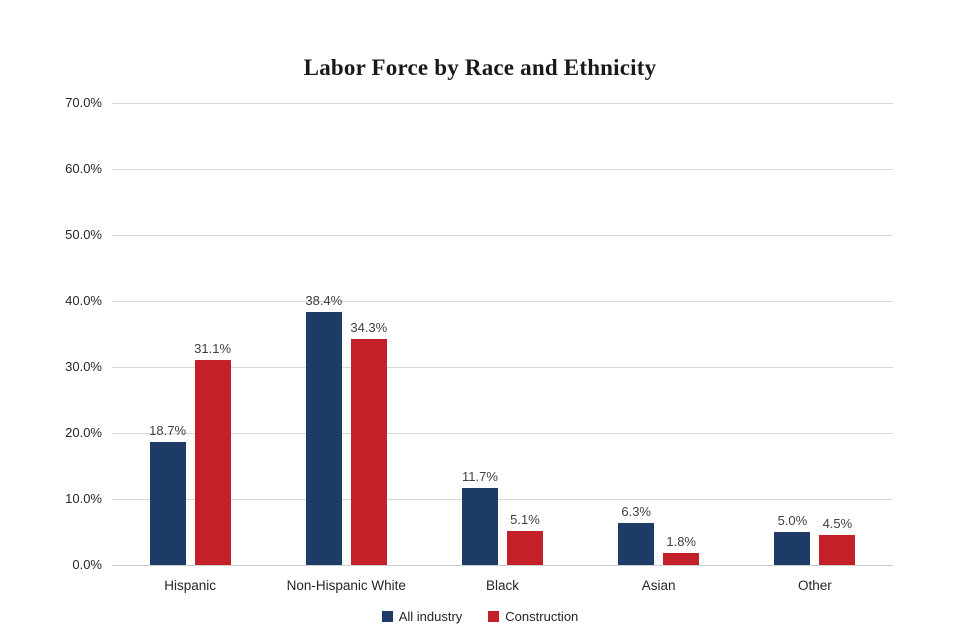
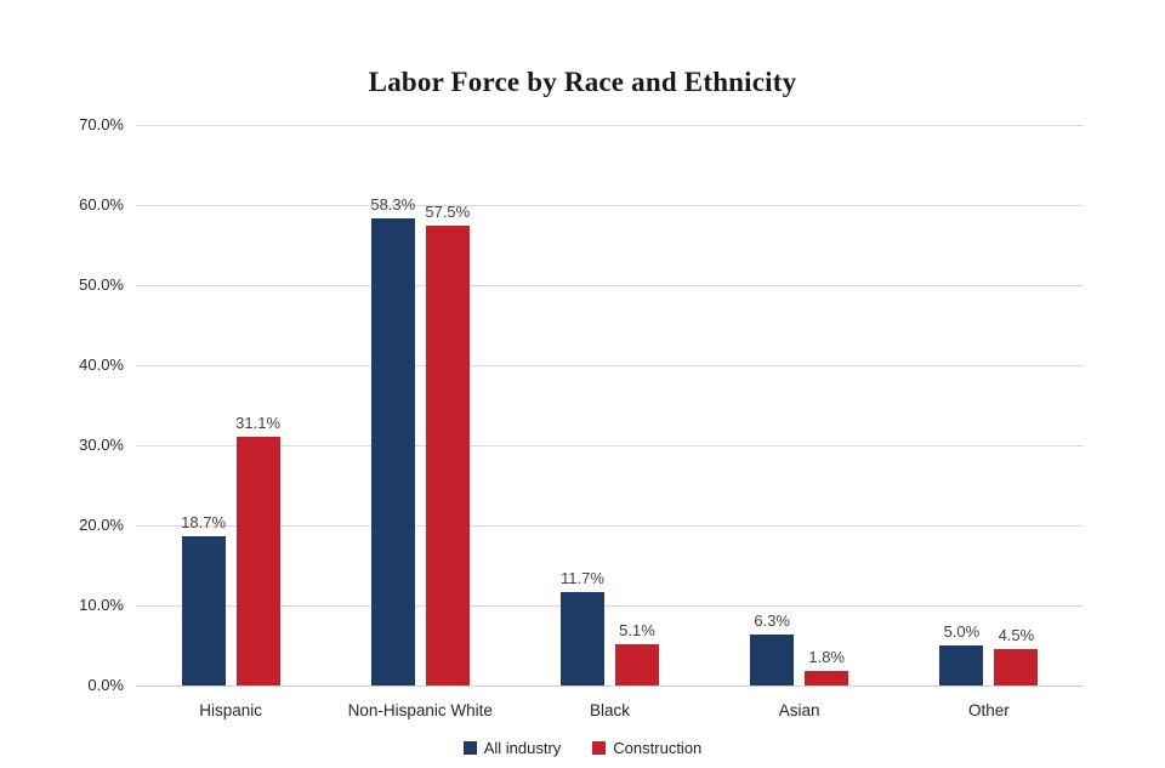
All industry/Non-Hispanic White: 38.4% -> 58.3%
Construction/Non-Hispanic White: 34.3% -> 57.5%
